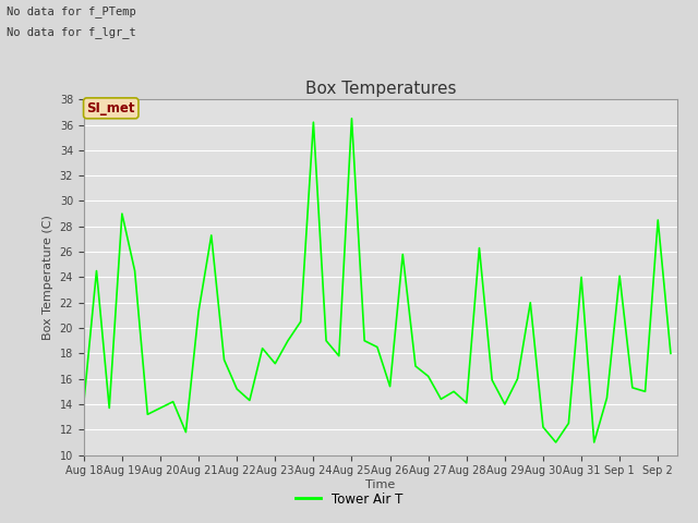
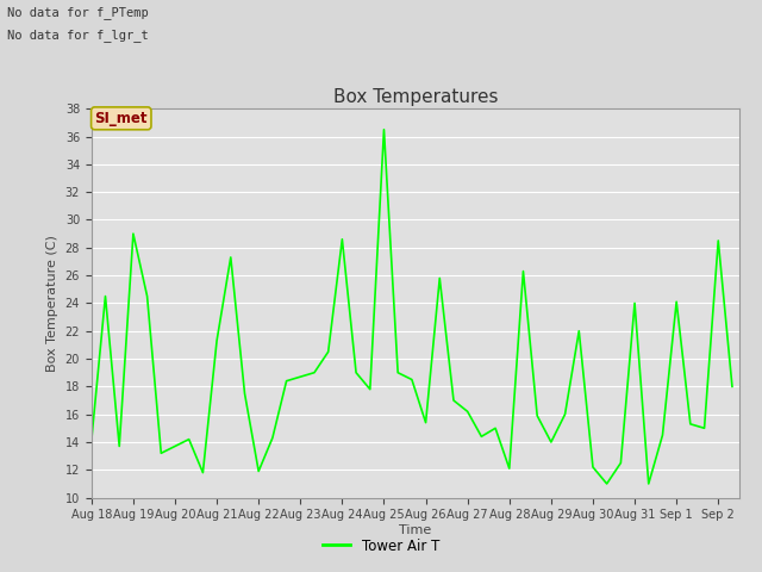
Aug 22: 15.2 -> 11.9
Aug 23: 17.2 -> 18.7
Aug 24: 36.2 -> 28.6
Aug 28: 14.1 -> 12.1
